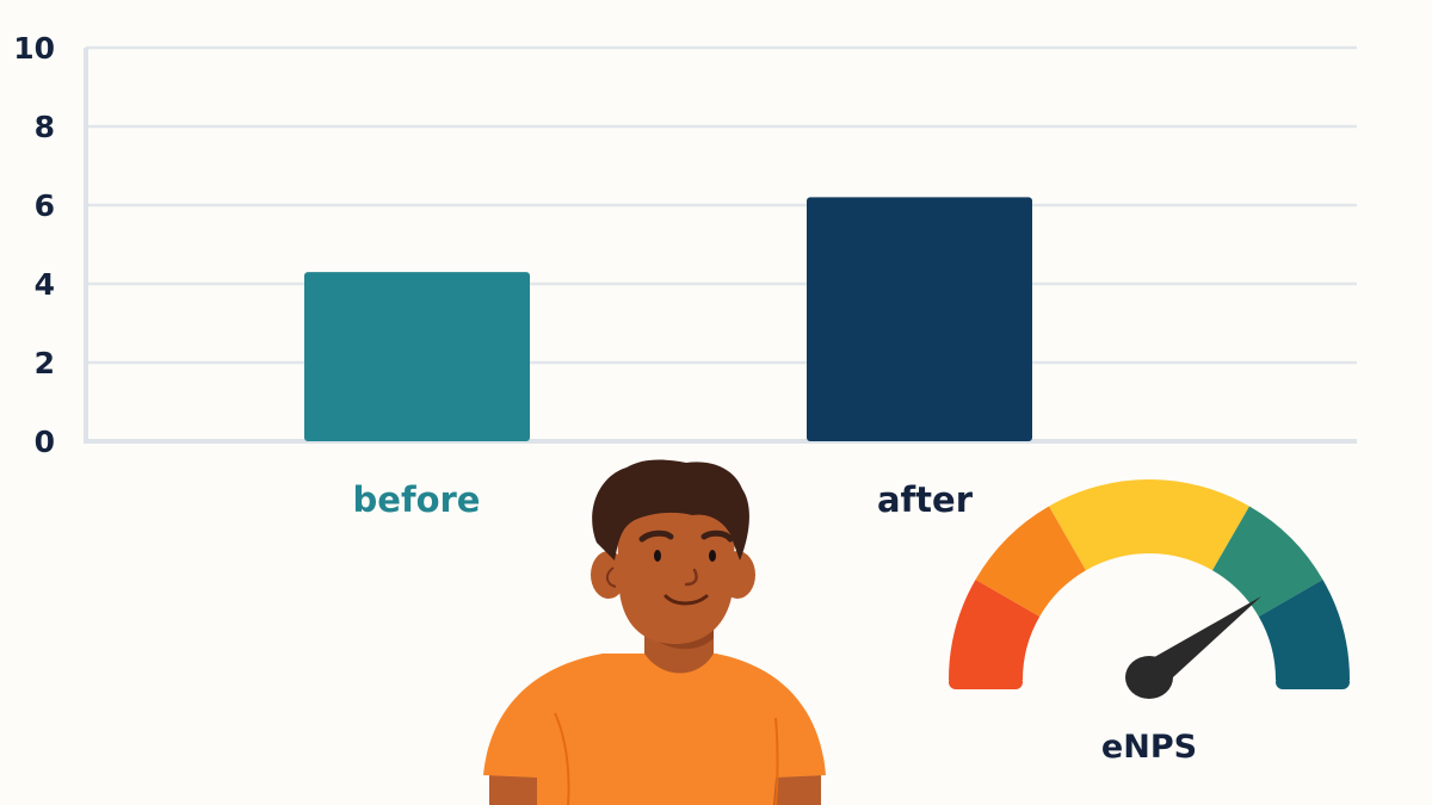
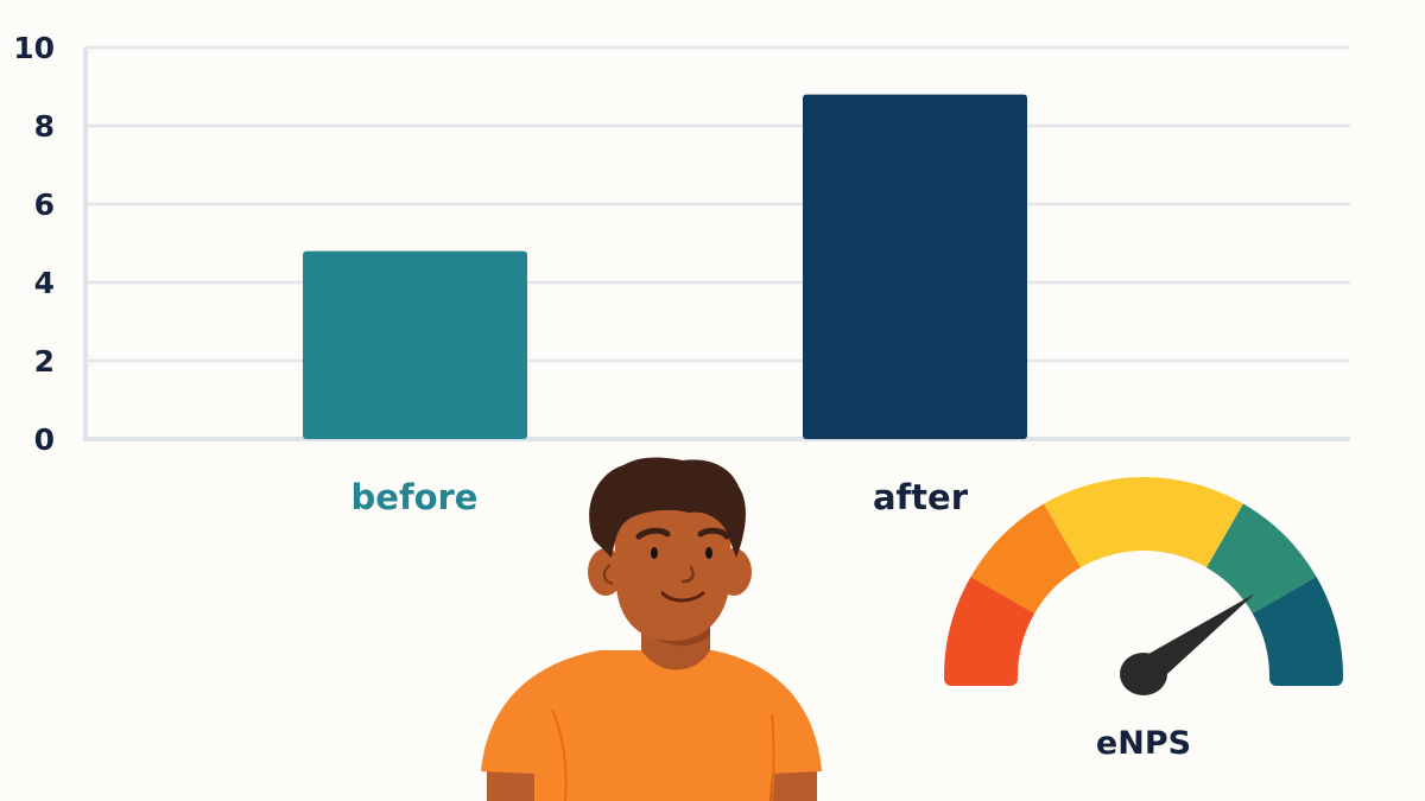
before: 4.3 -> 4.8
after: 6.2 -> 8.8
